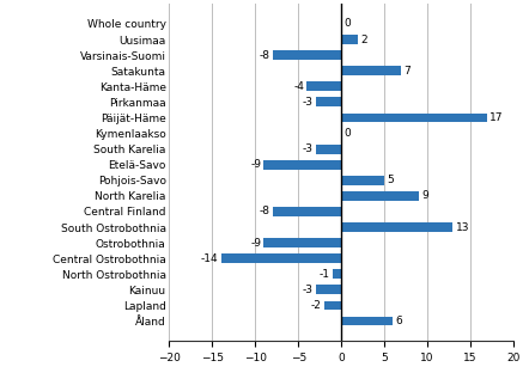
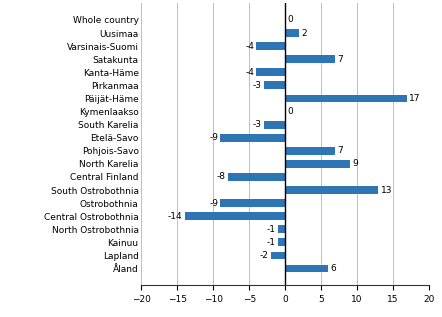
Varsinais-Suomi: -8 -> -4
Pohjois-Savo: 5 -> 7
Kainuu: -3 -> -1
